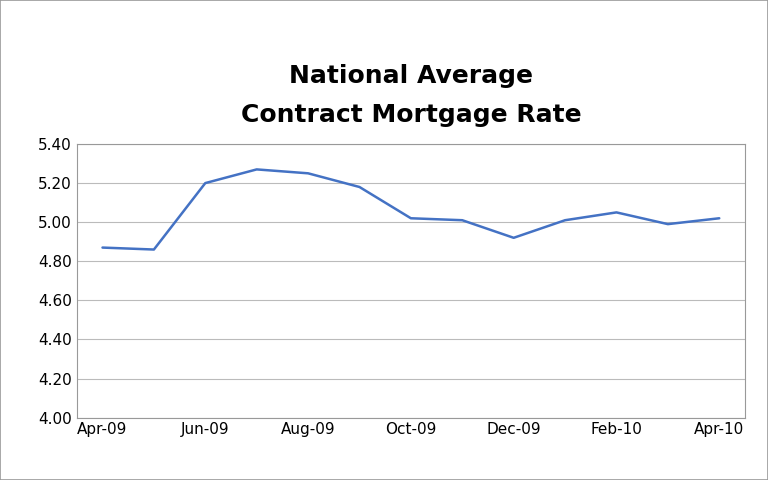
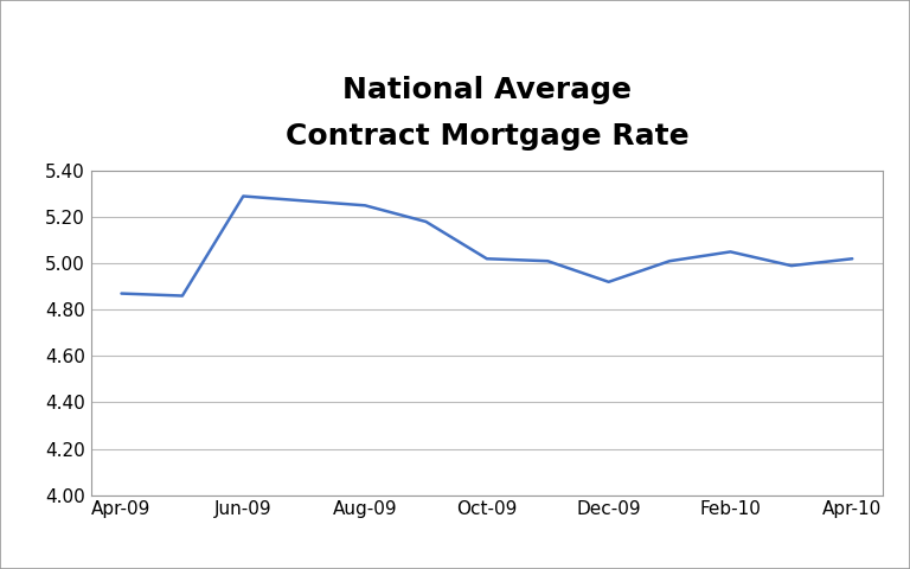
Jun-09: 5.20 -> 5.29
